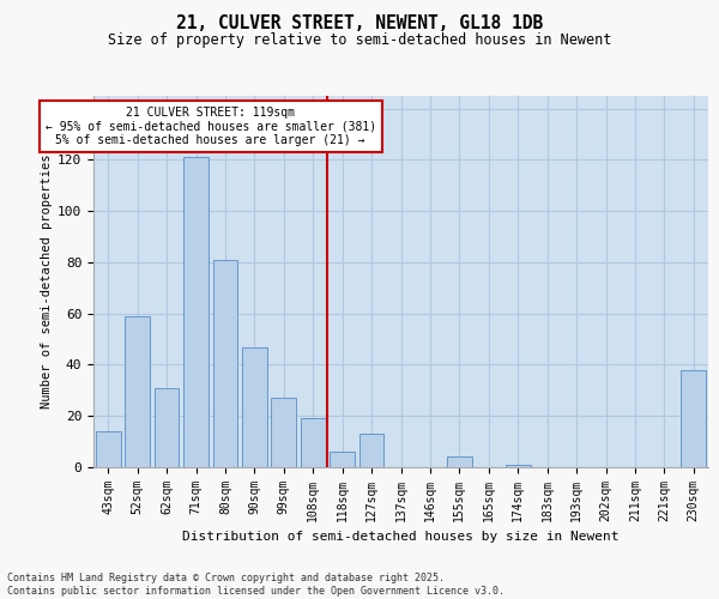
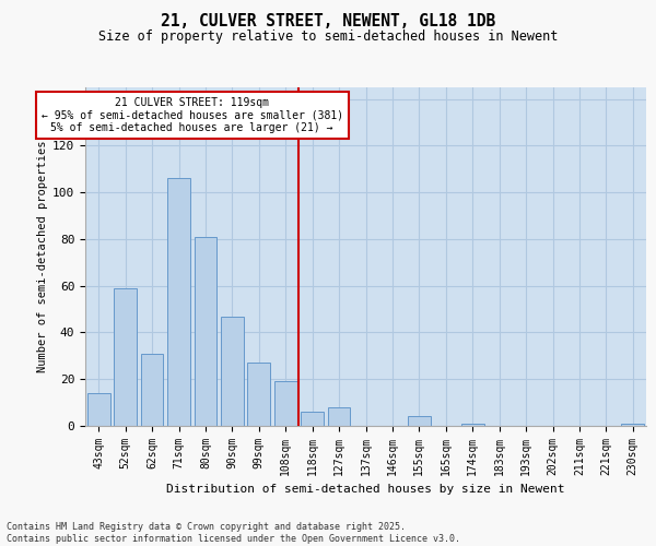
71sqm: 121 -> 106
127sqm: 13 -> 8
230sqm: 38 -> 1
